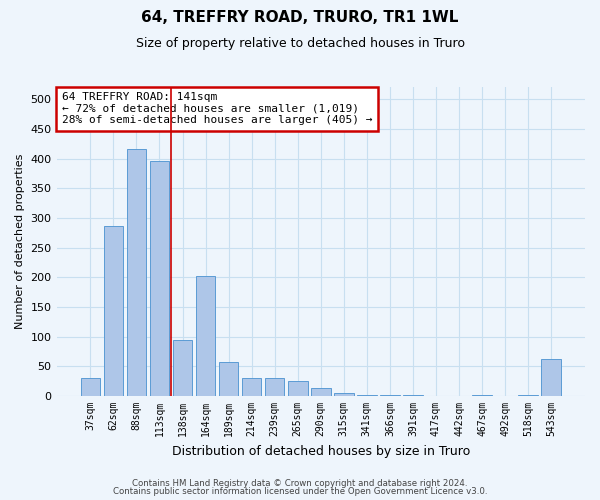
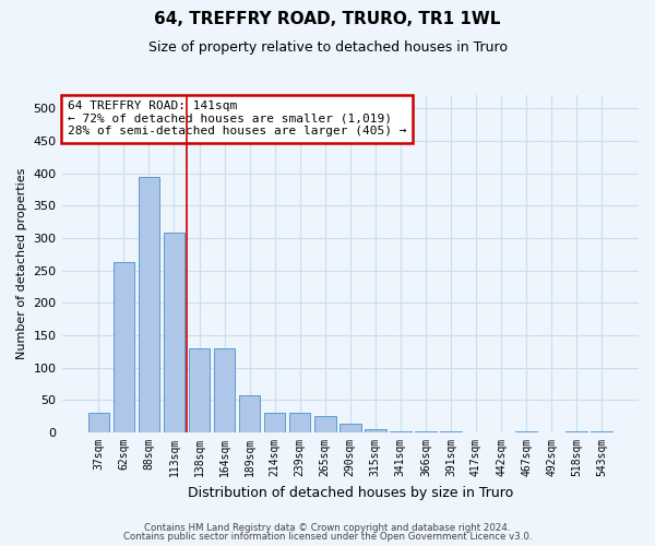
62sqm: 286 -> 263
88sqm: 416 -> 395
113sqm: 396 -> 308
138sqm: 94 -> 130
164sqm: 202 -> 130
543sqm: 62 -> 2
